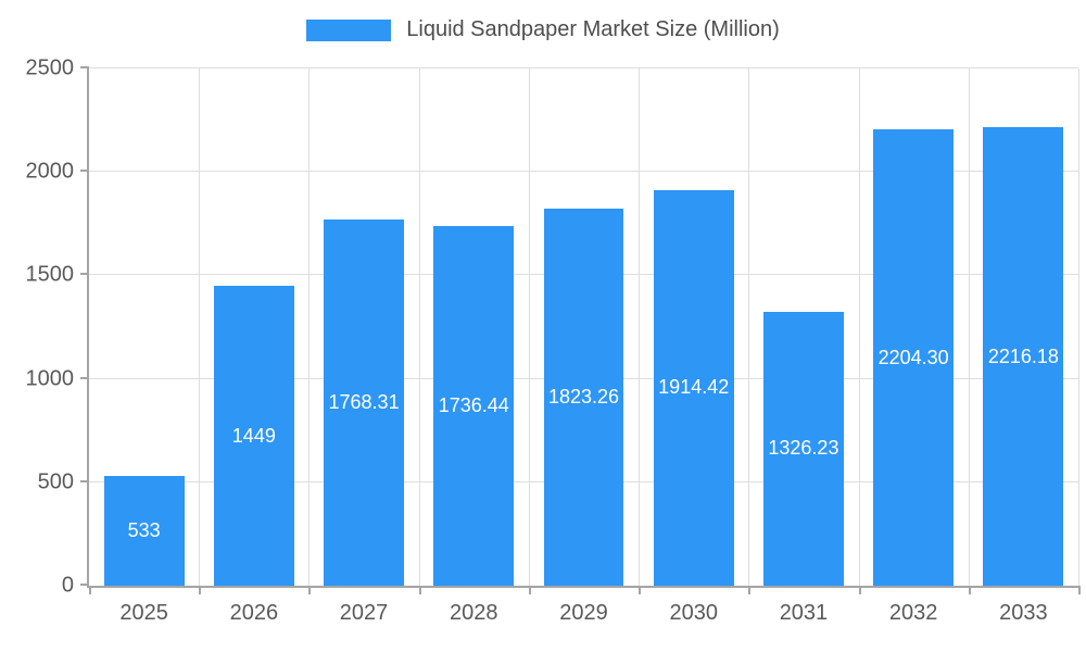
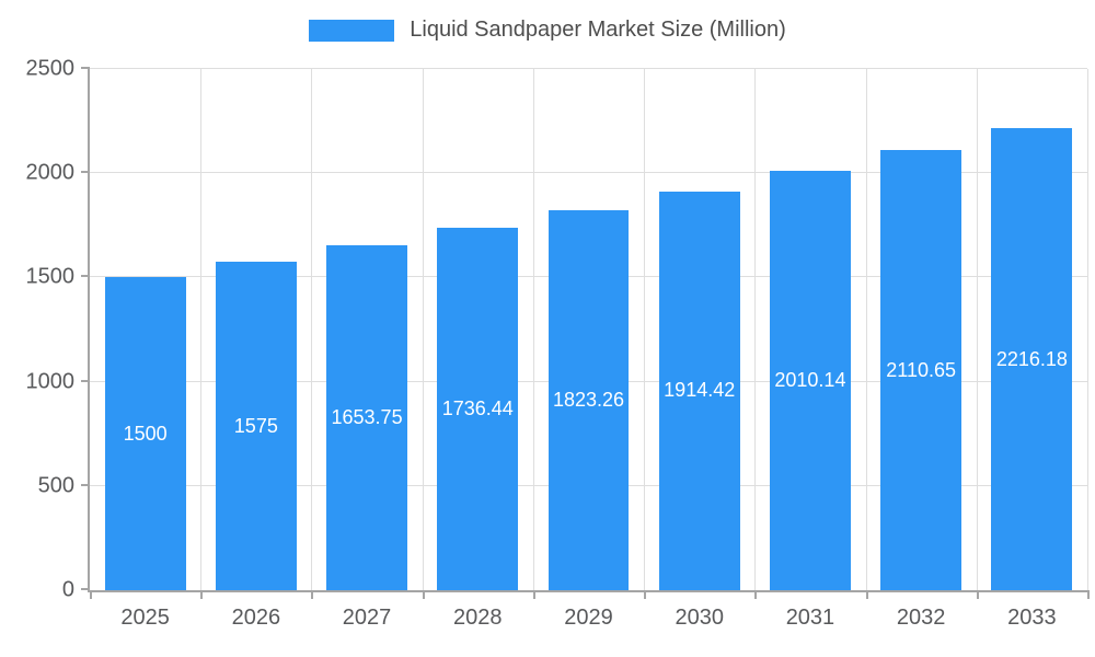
2025: 533 -> 1500
2026: 1449 -> 1575
2027: 1768.31 -> 1653.75
2031: 1326.23 -> 2010.14
2032: 2204.30 -> 2110.65
